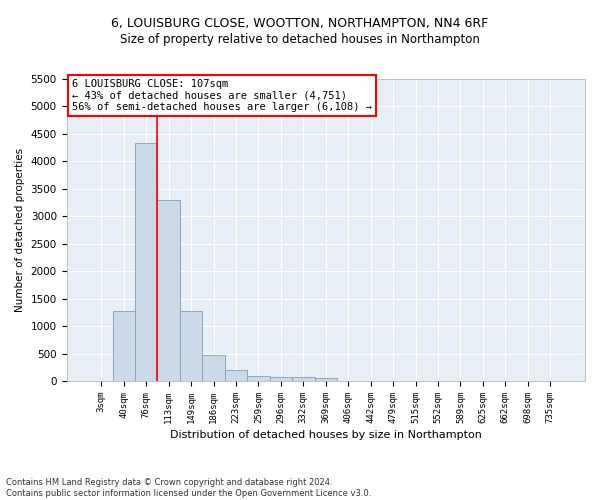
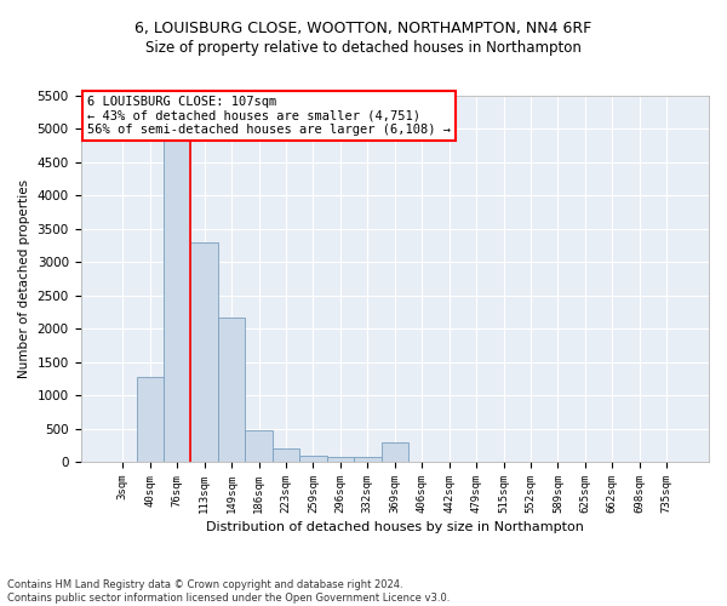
76sqm: 4340 -> 4880
149sqm: 1280 -> 2160
369sqm: 60 -> 300
